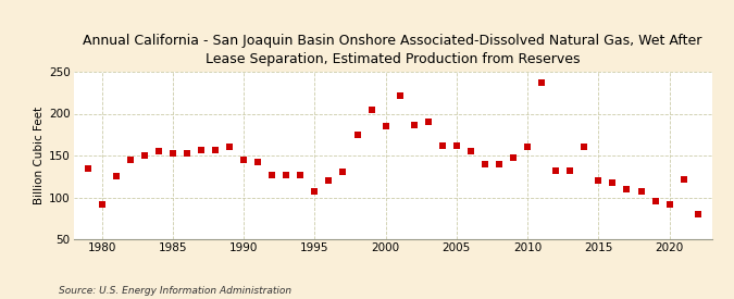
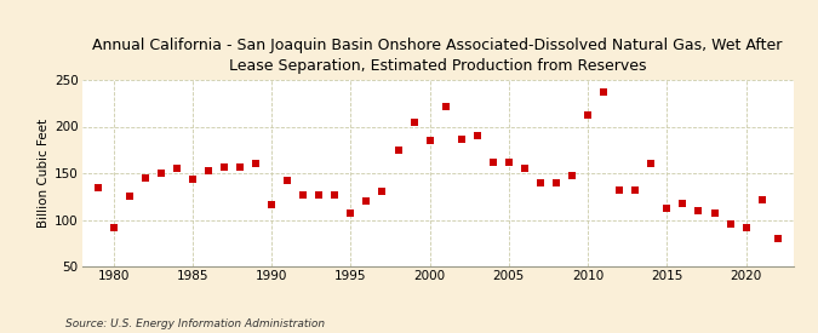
1985: 153 -> 144
1990: 145 -> 116
2010: 160 -> 212
2015: 120 -> 112
